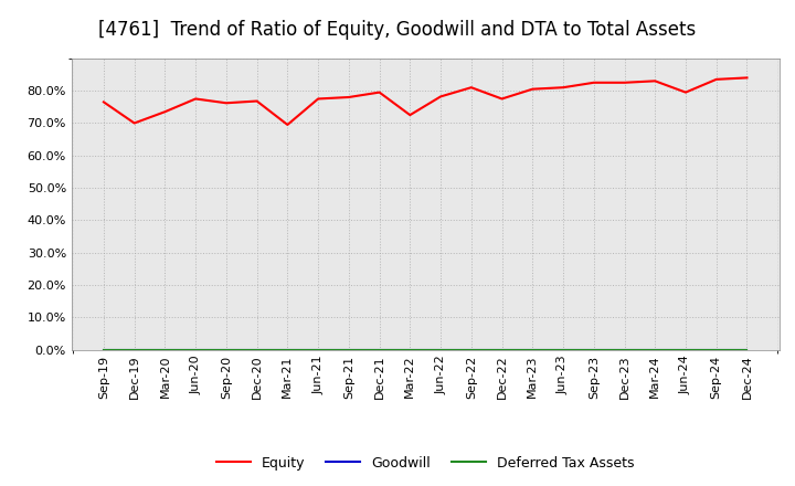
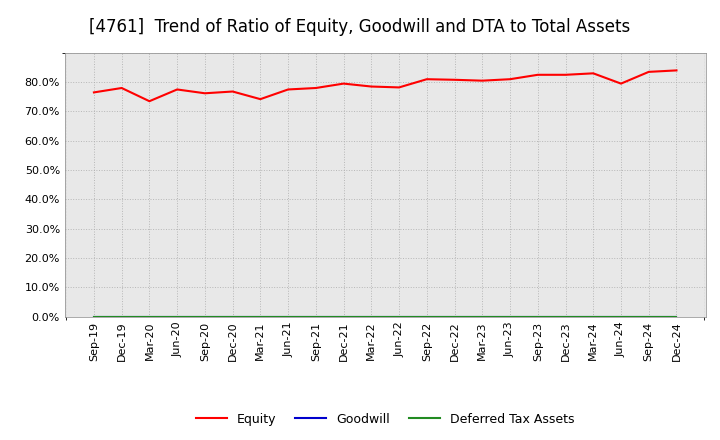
Equity/Dec-19: 70.0% -> 78.0%
Equity/Mar-21: 69.5% -> 74.2%
Equity/Mar-22: 72.5% -> 78.5%
Equity/Dec-22: 77.5% -> 80.8%
